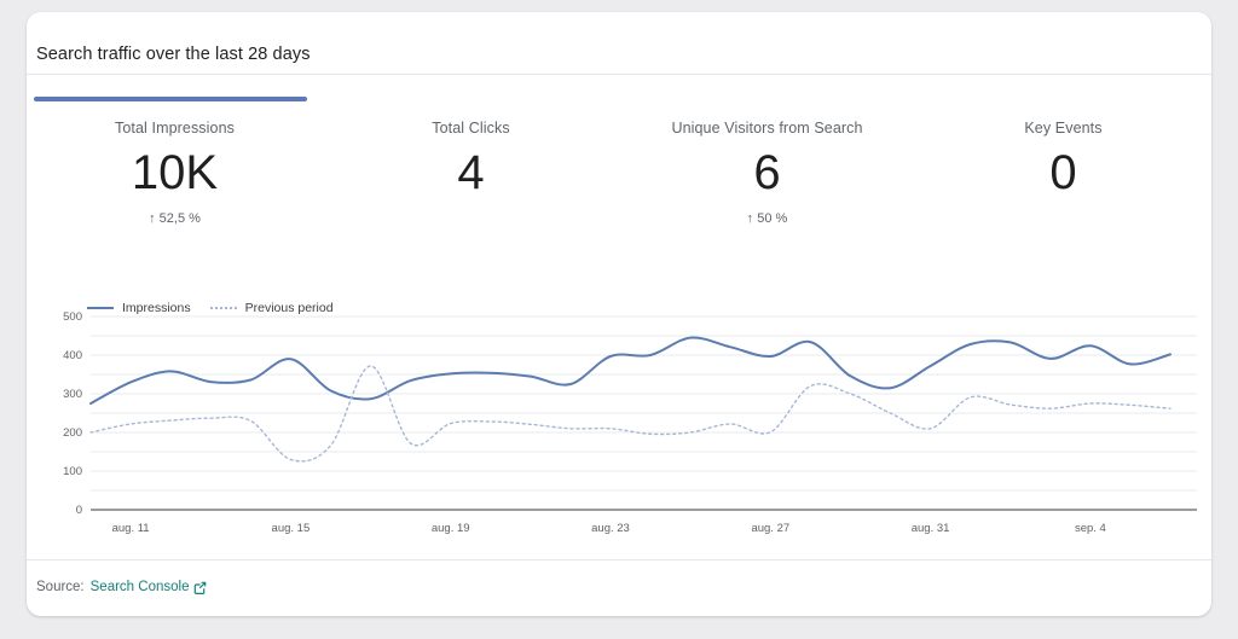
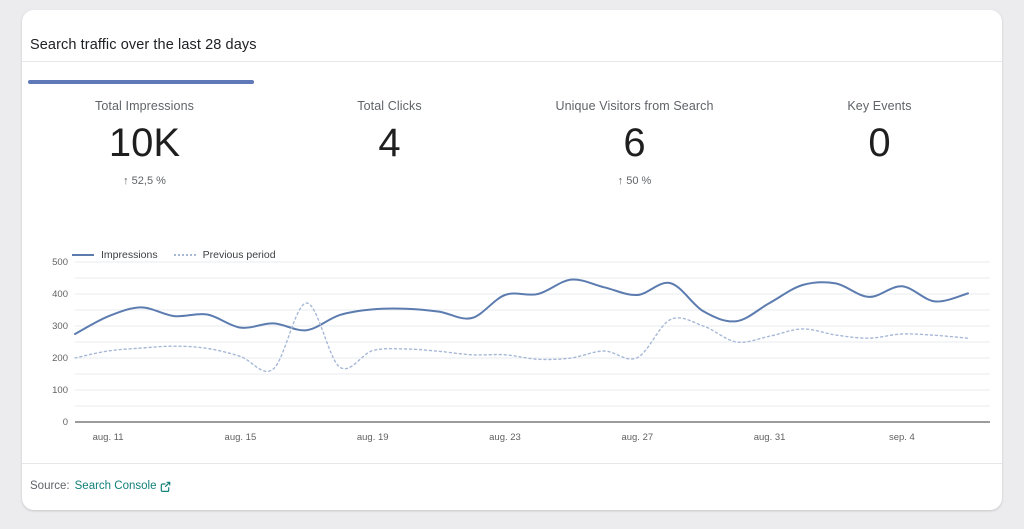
Impressions/aug. 15: 390 -> 300
Previous period/aug. 15: 130 -> 200
Previous period/aug. 31: 210 -> 270
